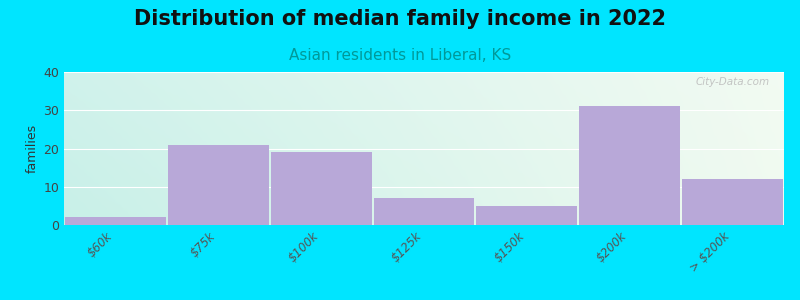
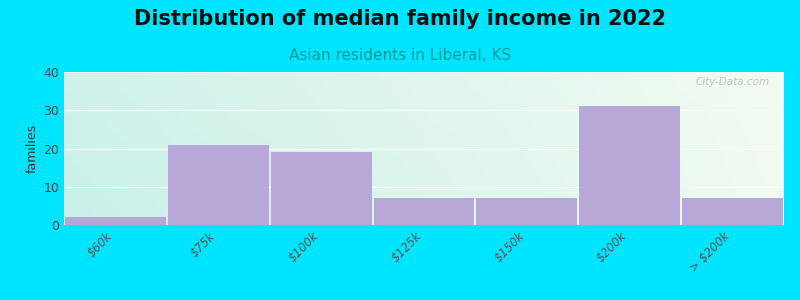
$150k: 5 -> 7
> $200k: 12 -> 7
